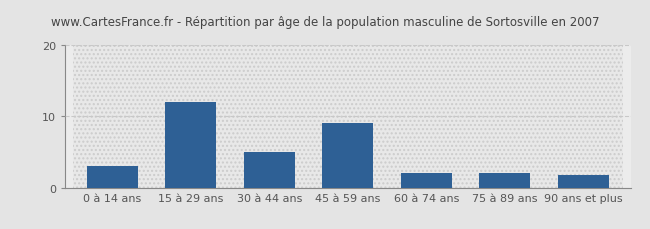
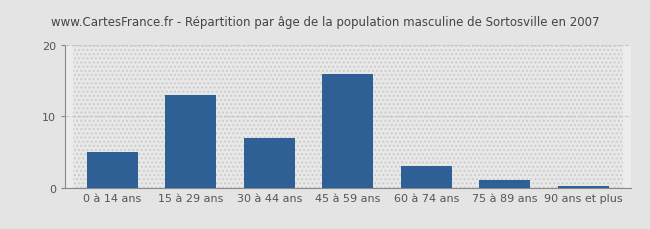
0 à 14 ans: 3.0 -> 5.0
15 à 29 ans: 12.0 -> 13.0
30 à 44 ans: 5.0 -> 7.0
45 à 59 ans: 9.0 -> 16.0
60 à 74 ans: 2.0 -> 3.0
75 à 89 ans: 2.0 -> 1.0
90 ans et plus: 1.8 -> 0.2
